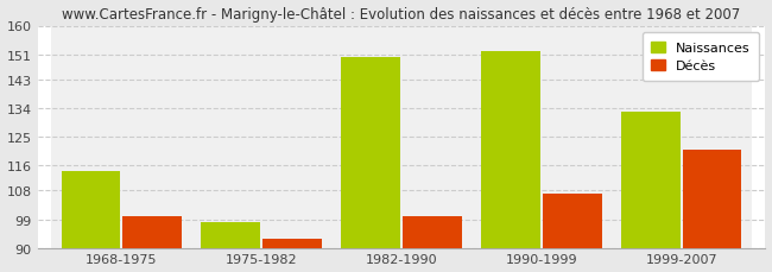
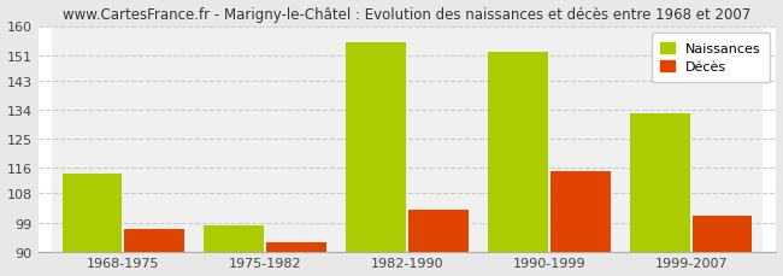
Décès/1968-1975: 100 -> 97
Naissances/1982-1990: 150 -> 155
Décès/1982-1990: 100 -> 103
Décès/1990-1999: 107 -> 115
Décès/1999-2007: 121 -> 101
